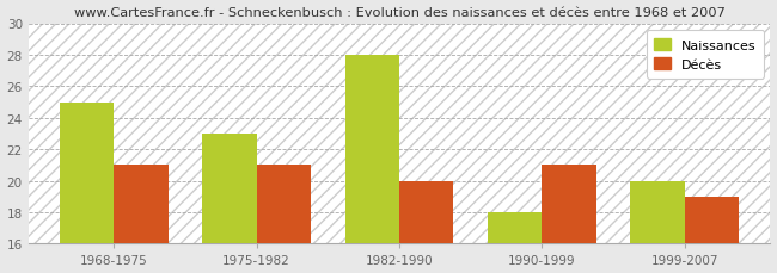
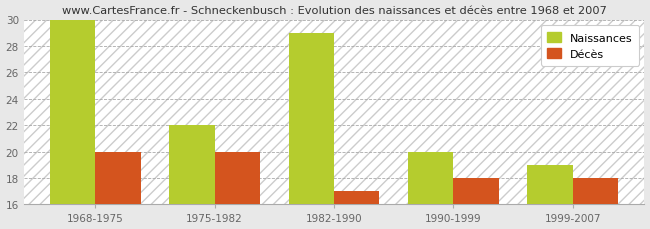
Naissances/1968-1975: 25 -> 30
Décès/1968-1975: 21 -> 20
Naissances/1975-1982: 23 -> 22
Décès/1975-1982: 21 -> 20
Naissances/1982-1990: 28 -> 29
Décès/1982-1990: 20 -> 17
Naissances/1990-1999: 18 -> 20
Décès/1990-1999: 21 -> 18
Naissances/1999-2007: 20 -> 19
Décès/1999-2007: 19 -> 18
